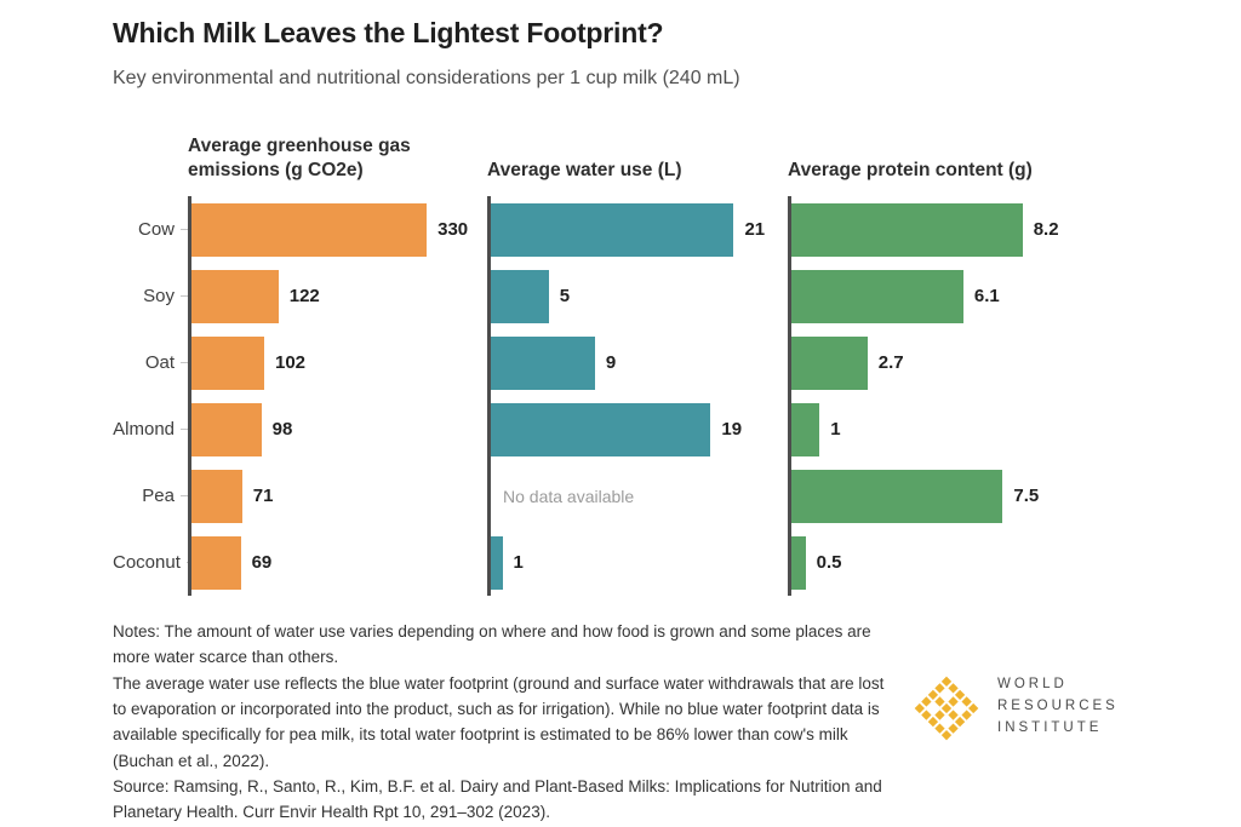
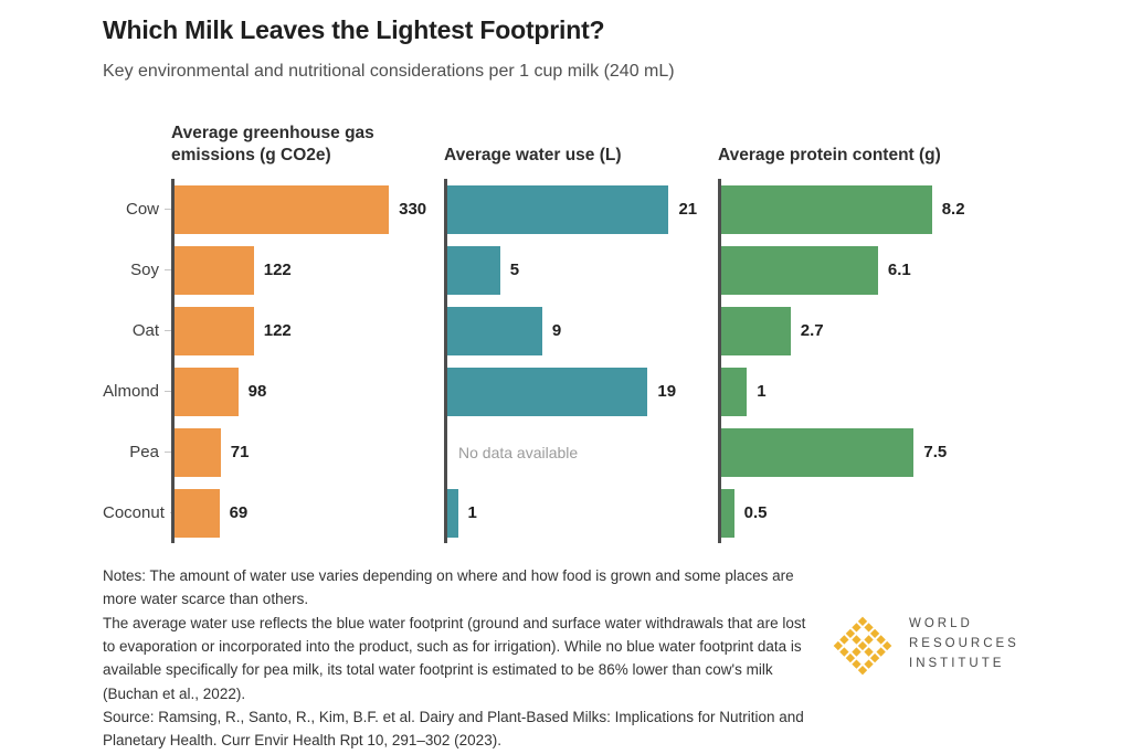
Average greenhouse gas emissions (g CO2e)/Oat: 102 -> 122
